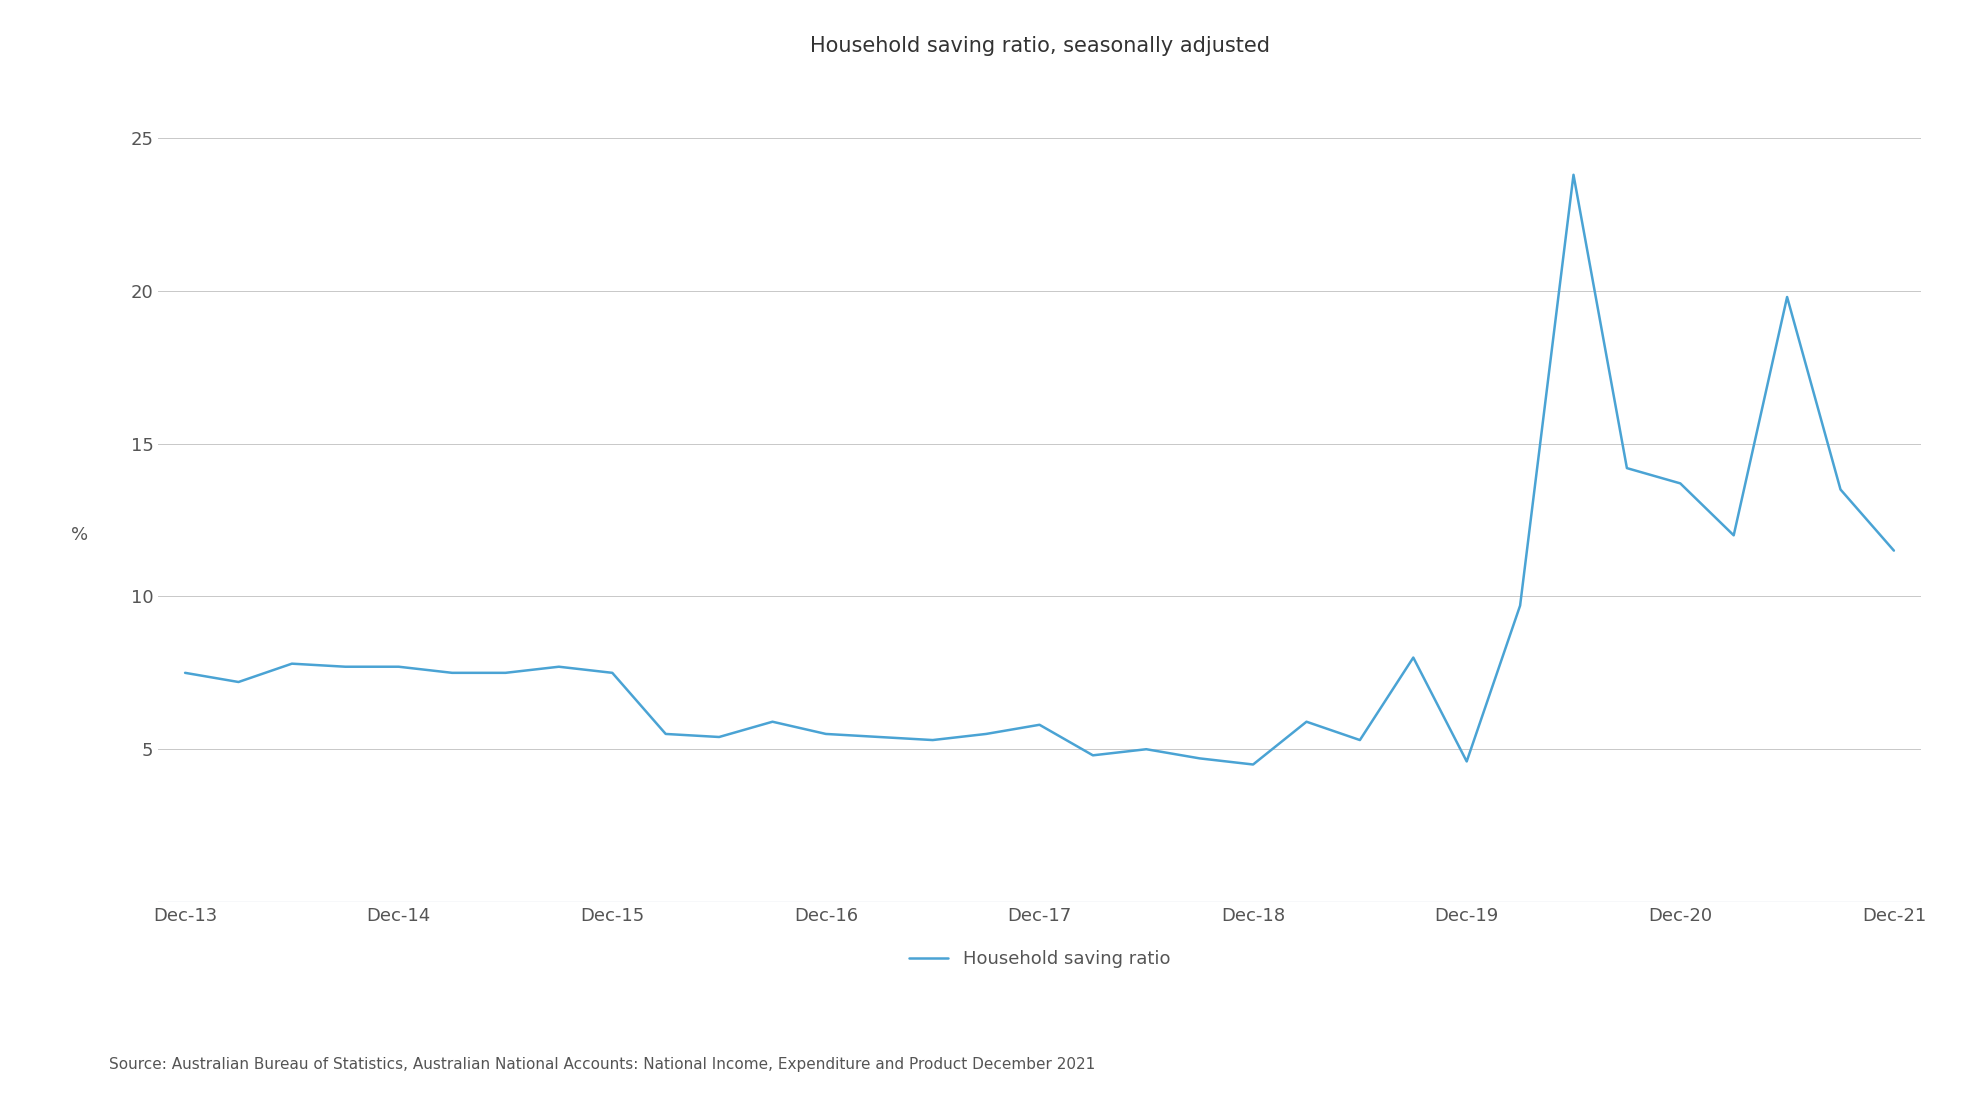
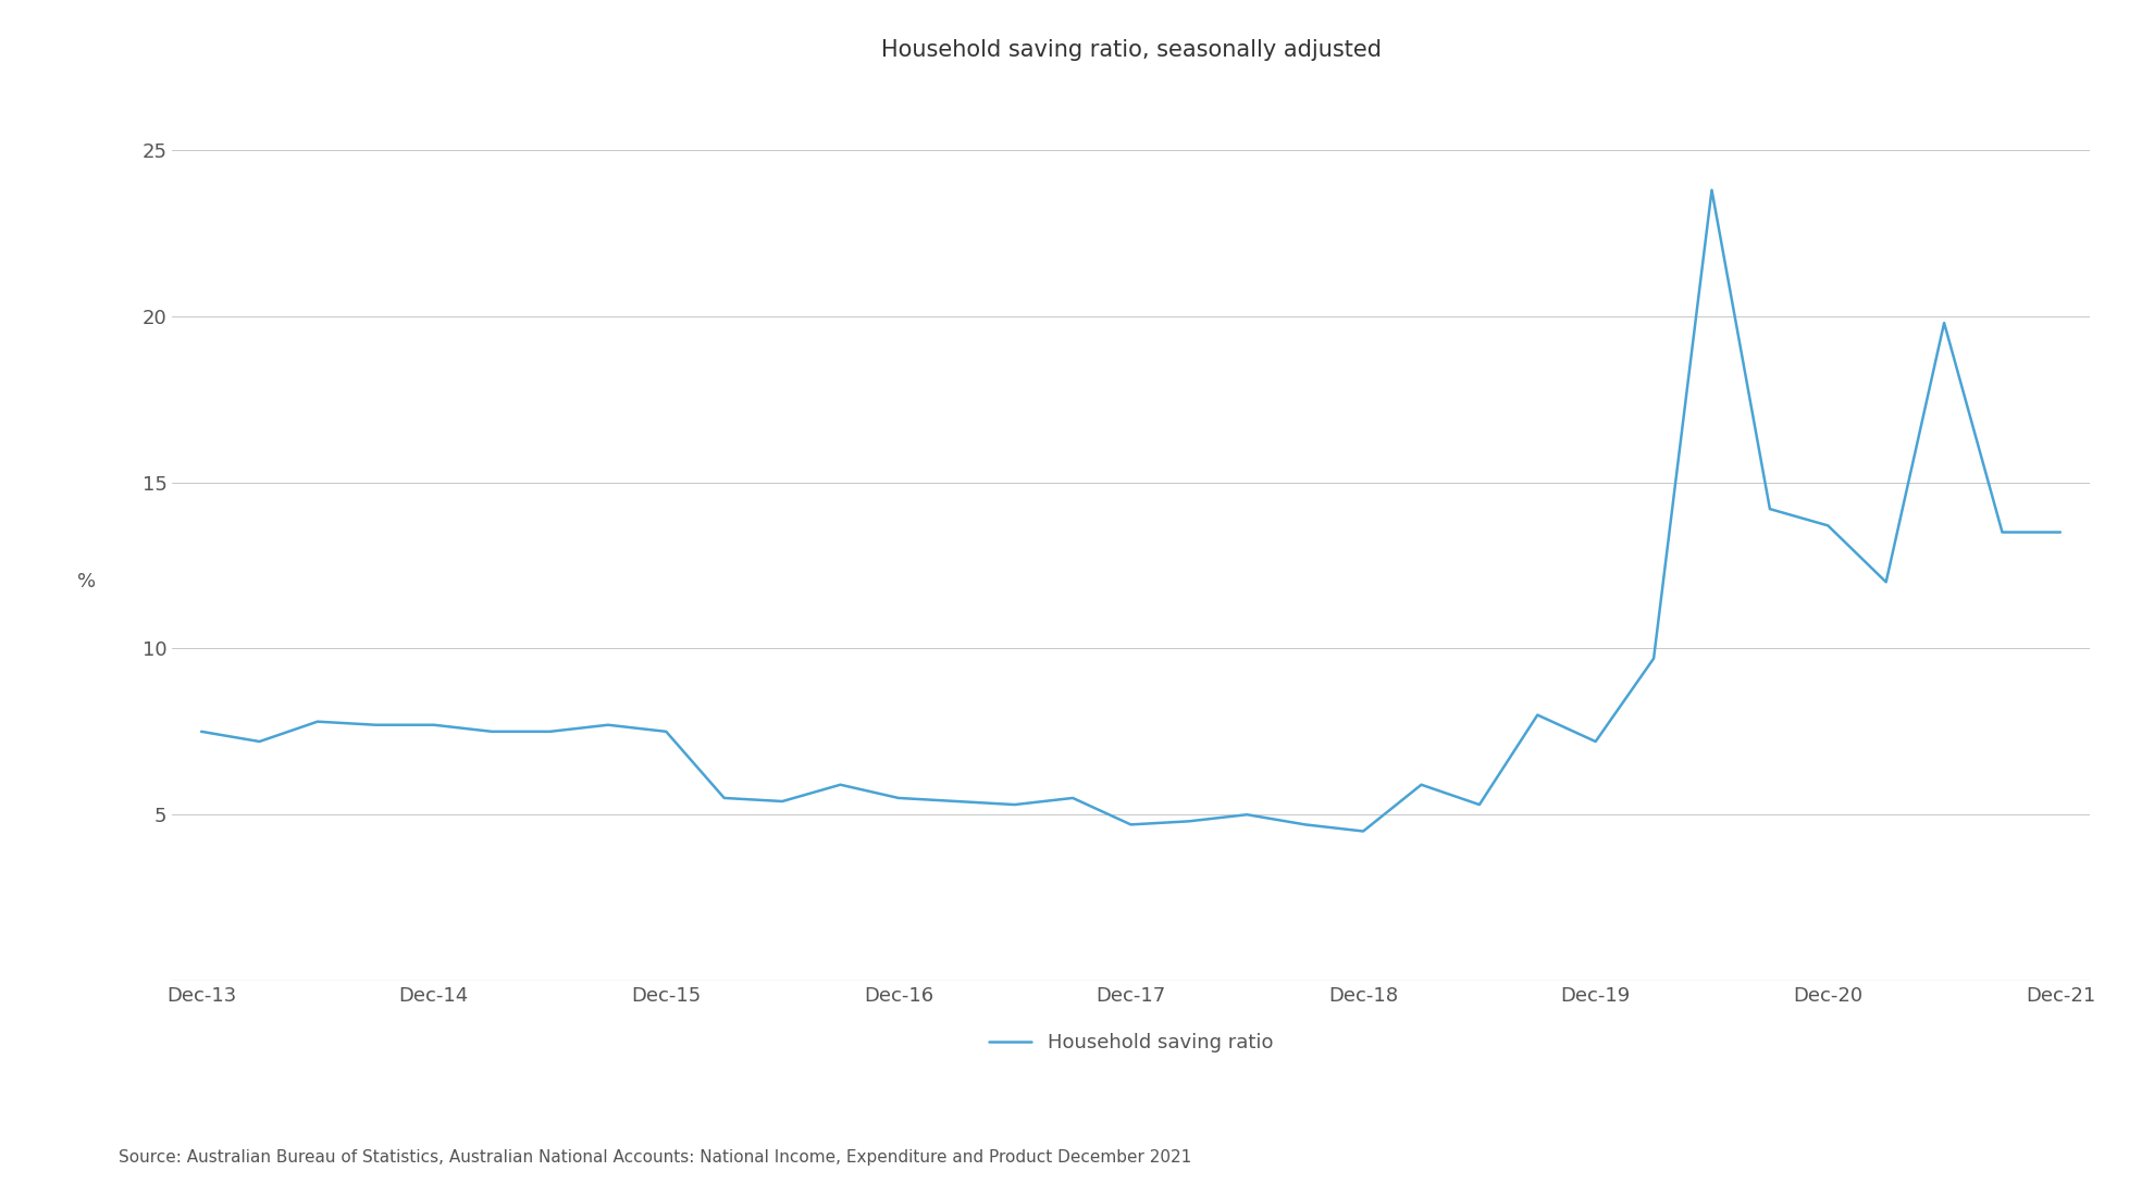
Dec-17: 5.8 -> 4.7
Dec-19: 4.6 -> 7.2
Dec-21: 11.5 -> 13.5
